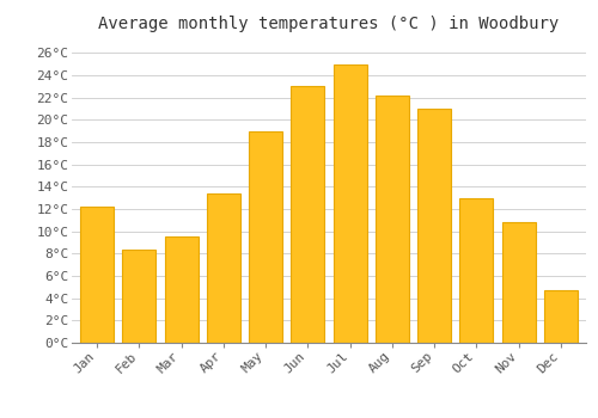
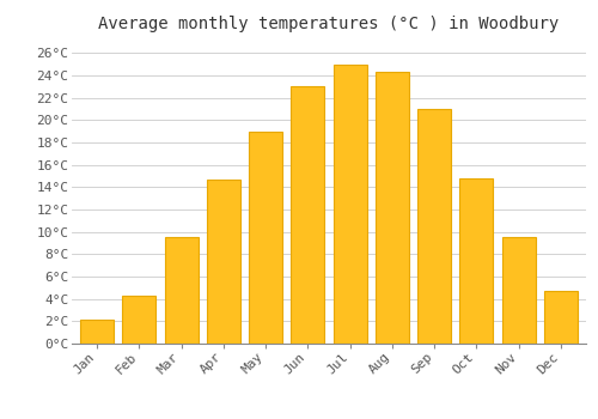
Jan: 12.2°C -> 2.1°C
Feb: 8.4°C -> 4.3°C
Apr: 13.4°C -> 14.7°C
Aug: 22.2°C -> 24.3°C
Oct: 13.0°C -> 14.8°C
Nov: 10.8°C -> 9.5°C
